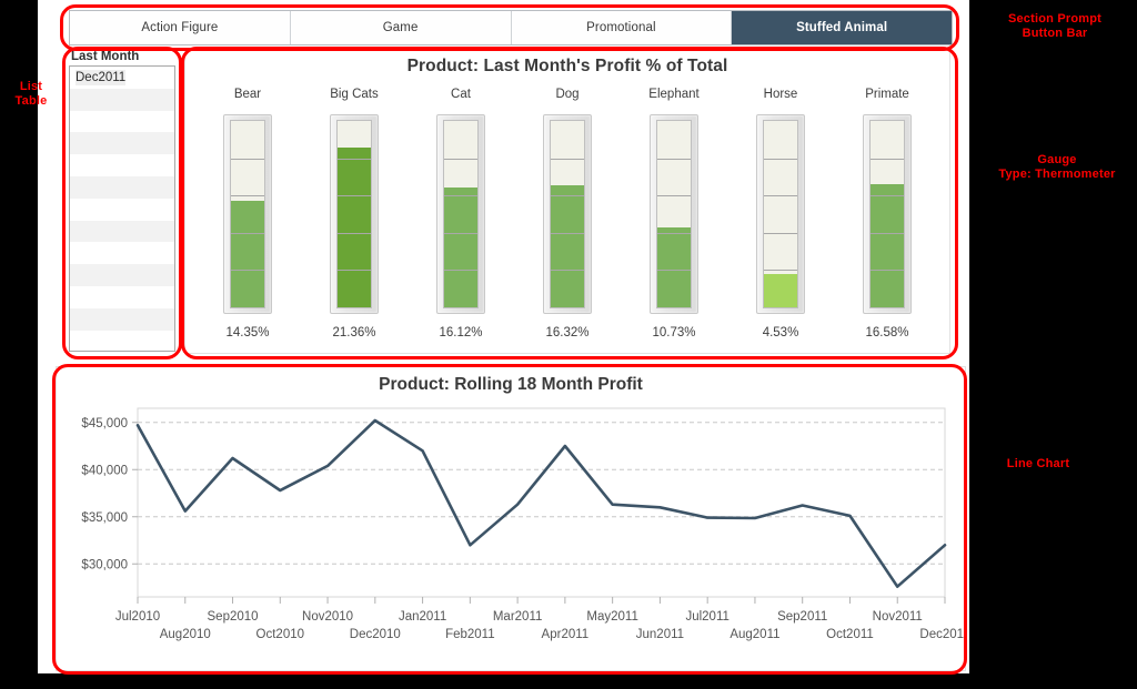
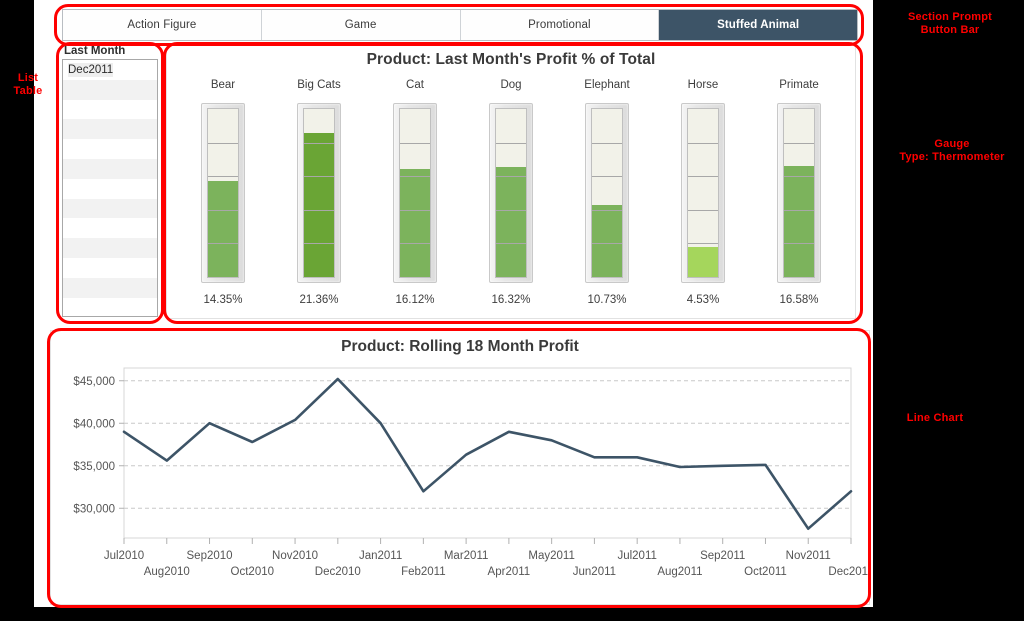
Jul2010: $45000 -> $39000
Sep2010: $41000 -> $40000
Jan2011: $42000 -> $40000
Apr2011: $42000 -> $39000
May2011: $36000 -> $38000
Jul2011: $35000 -> $36000
Sep2011: $36000 -> $35000
